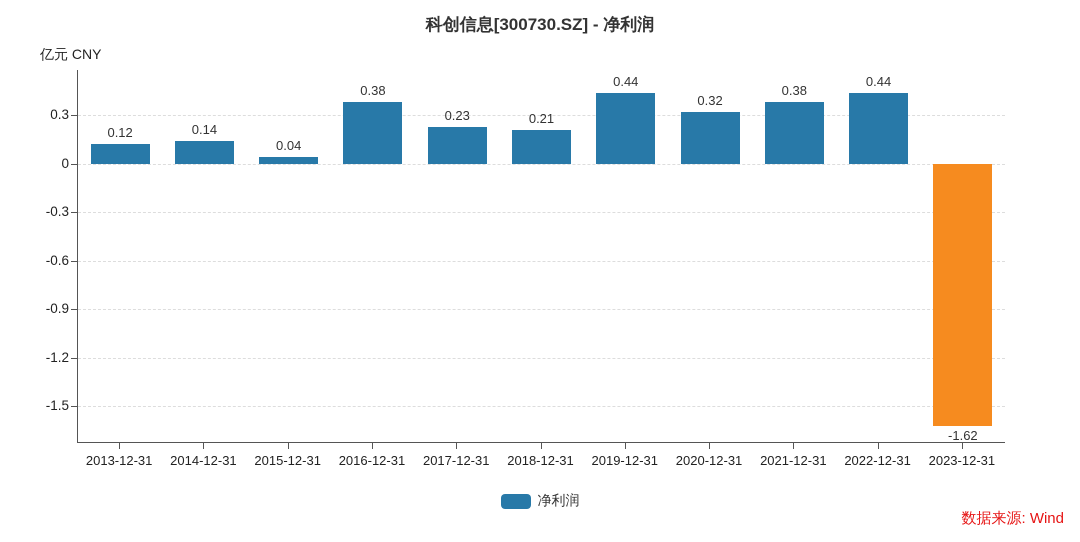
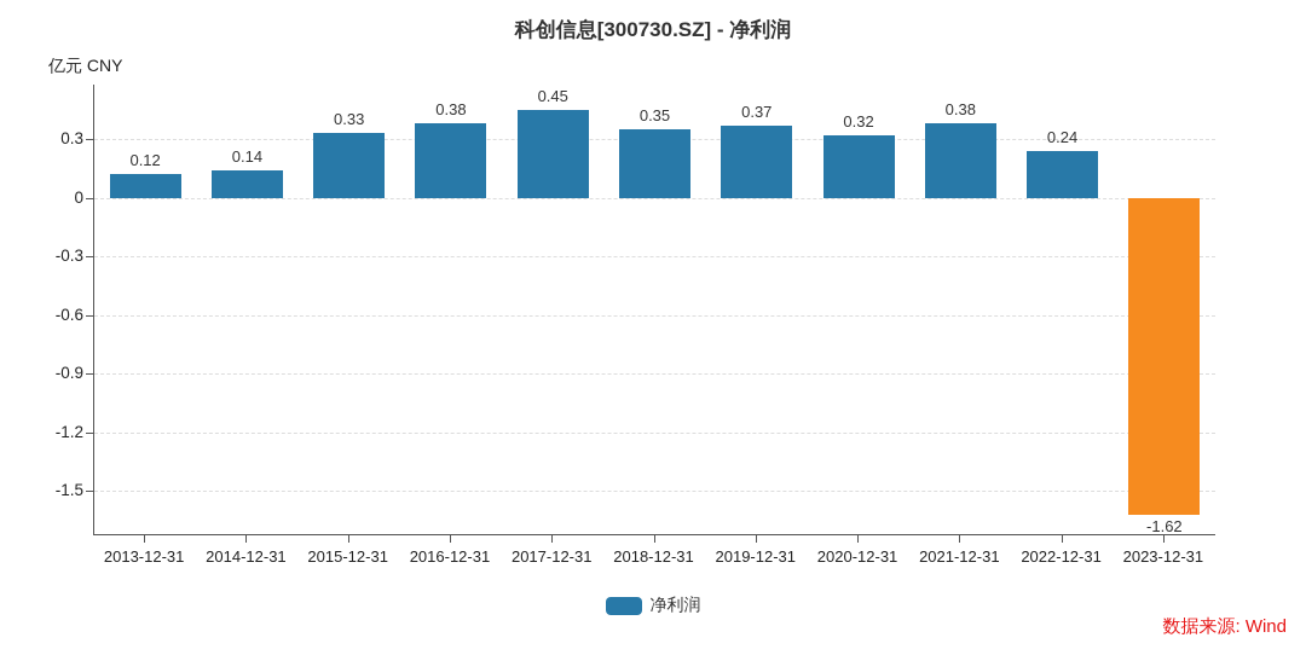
2015-12-31: 0.04 -> 0.33
2017-12-31: 0.23 -> 0.45
2018-12-31: 0.21 -> 0.35
2019-12-31: 0.44 -> 0.37
2022-12-31: 0.44 -> 0.24
